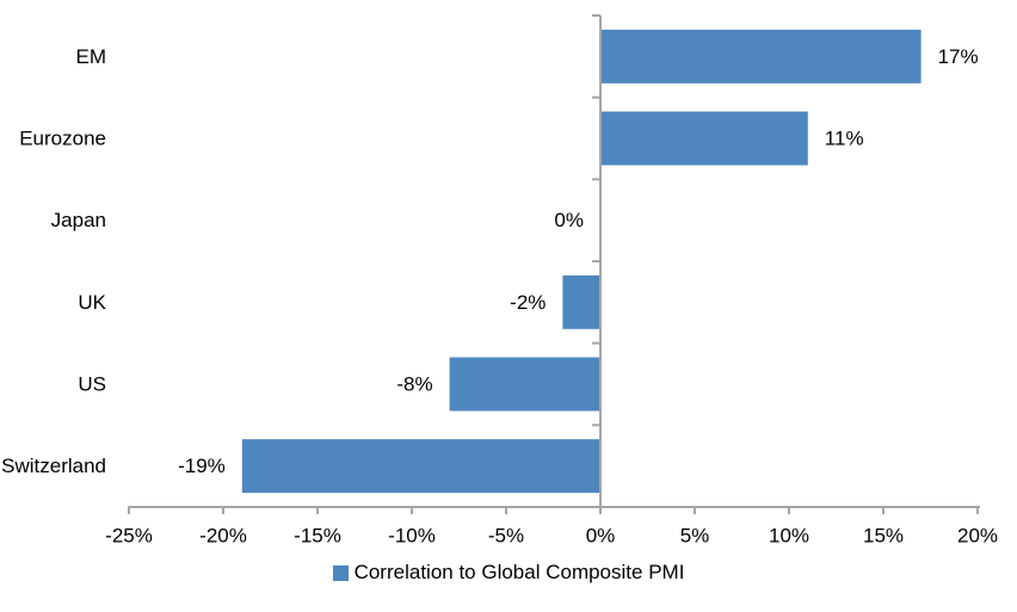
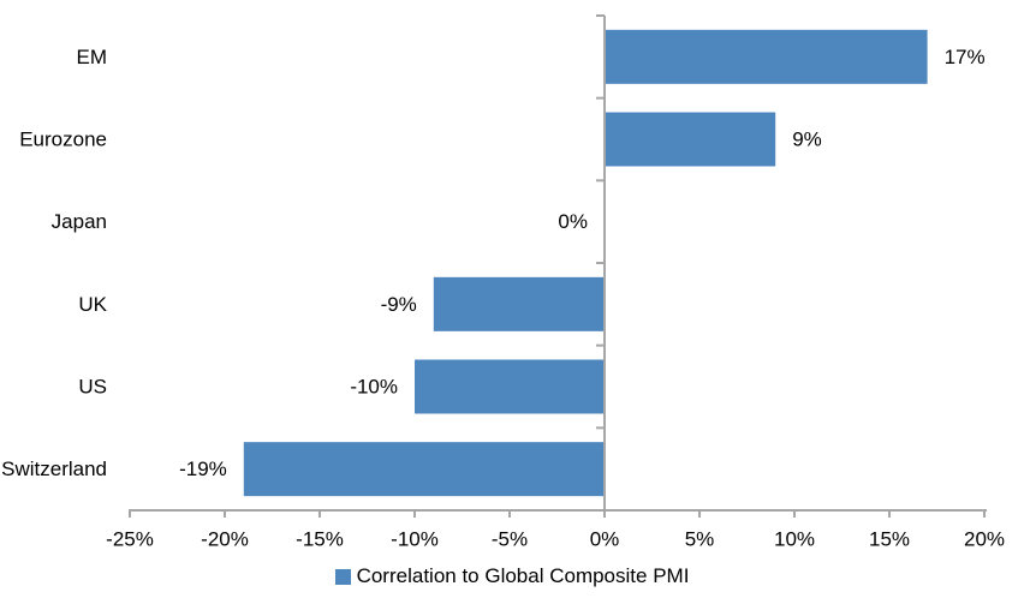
Eurozone: 11% -> 9%
UK: -2% -> -9%
US: -8% -> -10%
